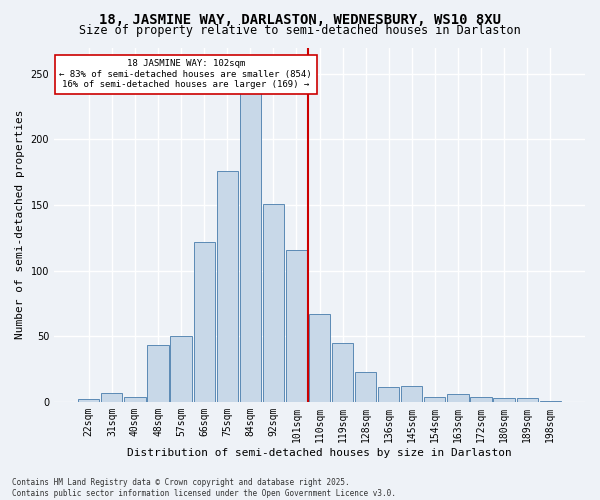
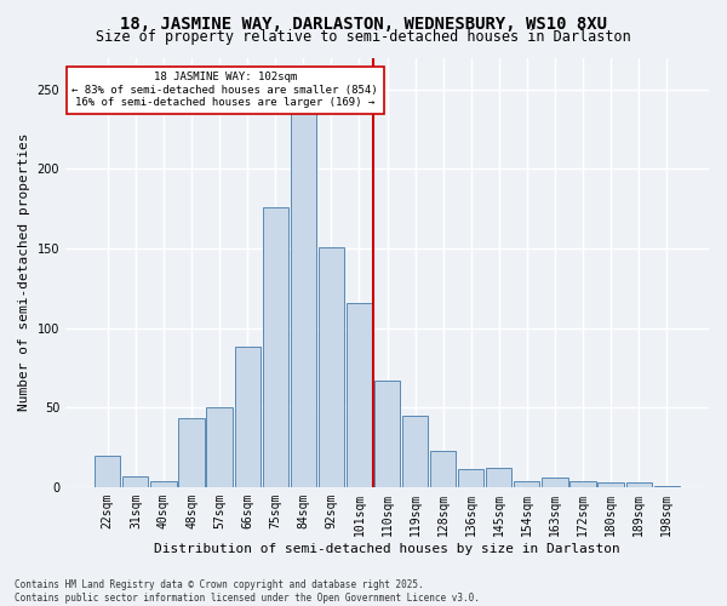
22sqm: 2 -> 20
66sqm: 122 -> 88
